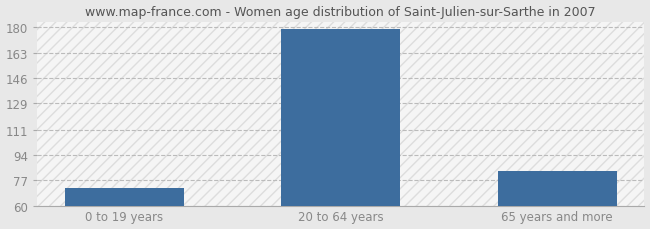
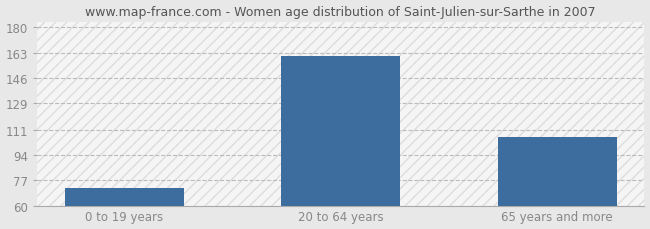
20 to 64 years: 179 -> 161
65 years and more: 83 -> 106
